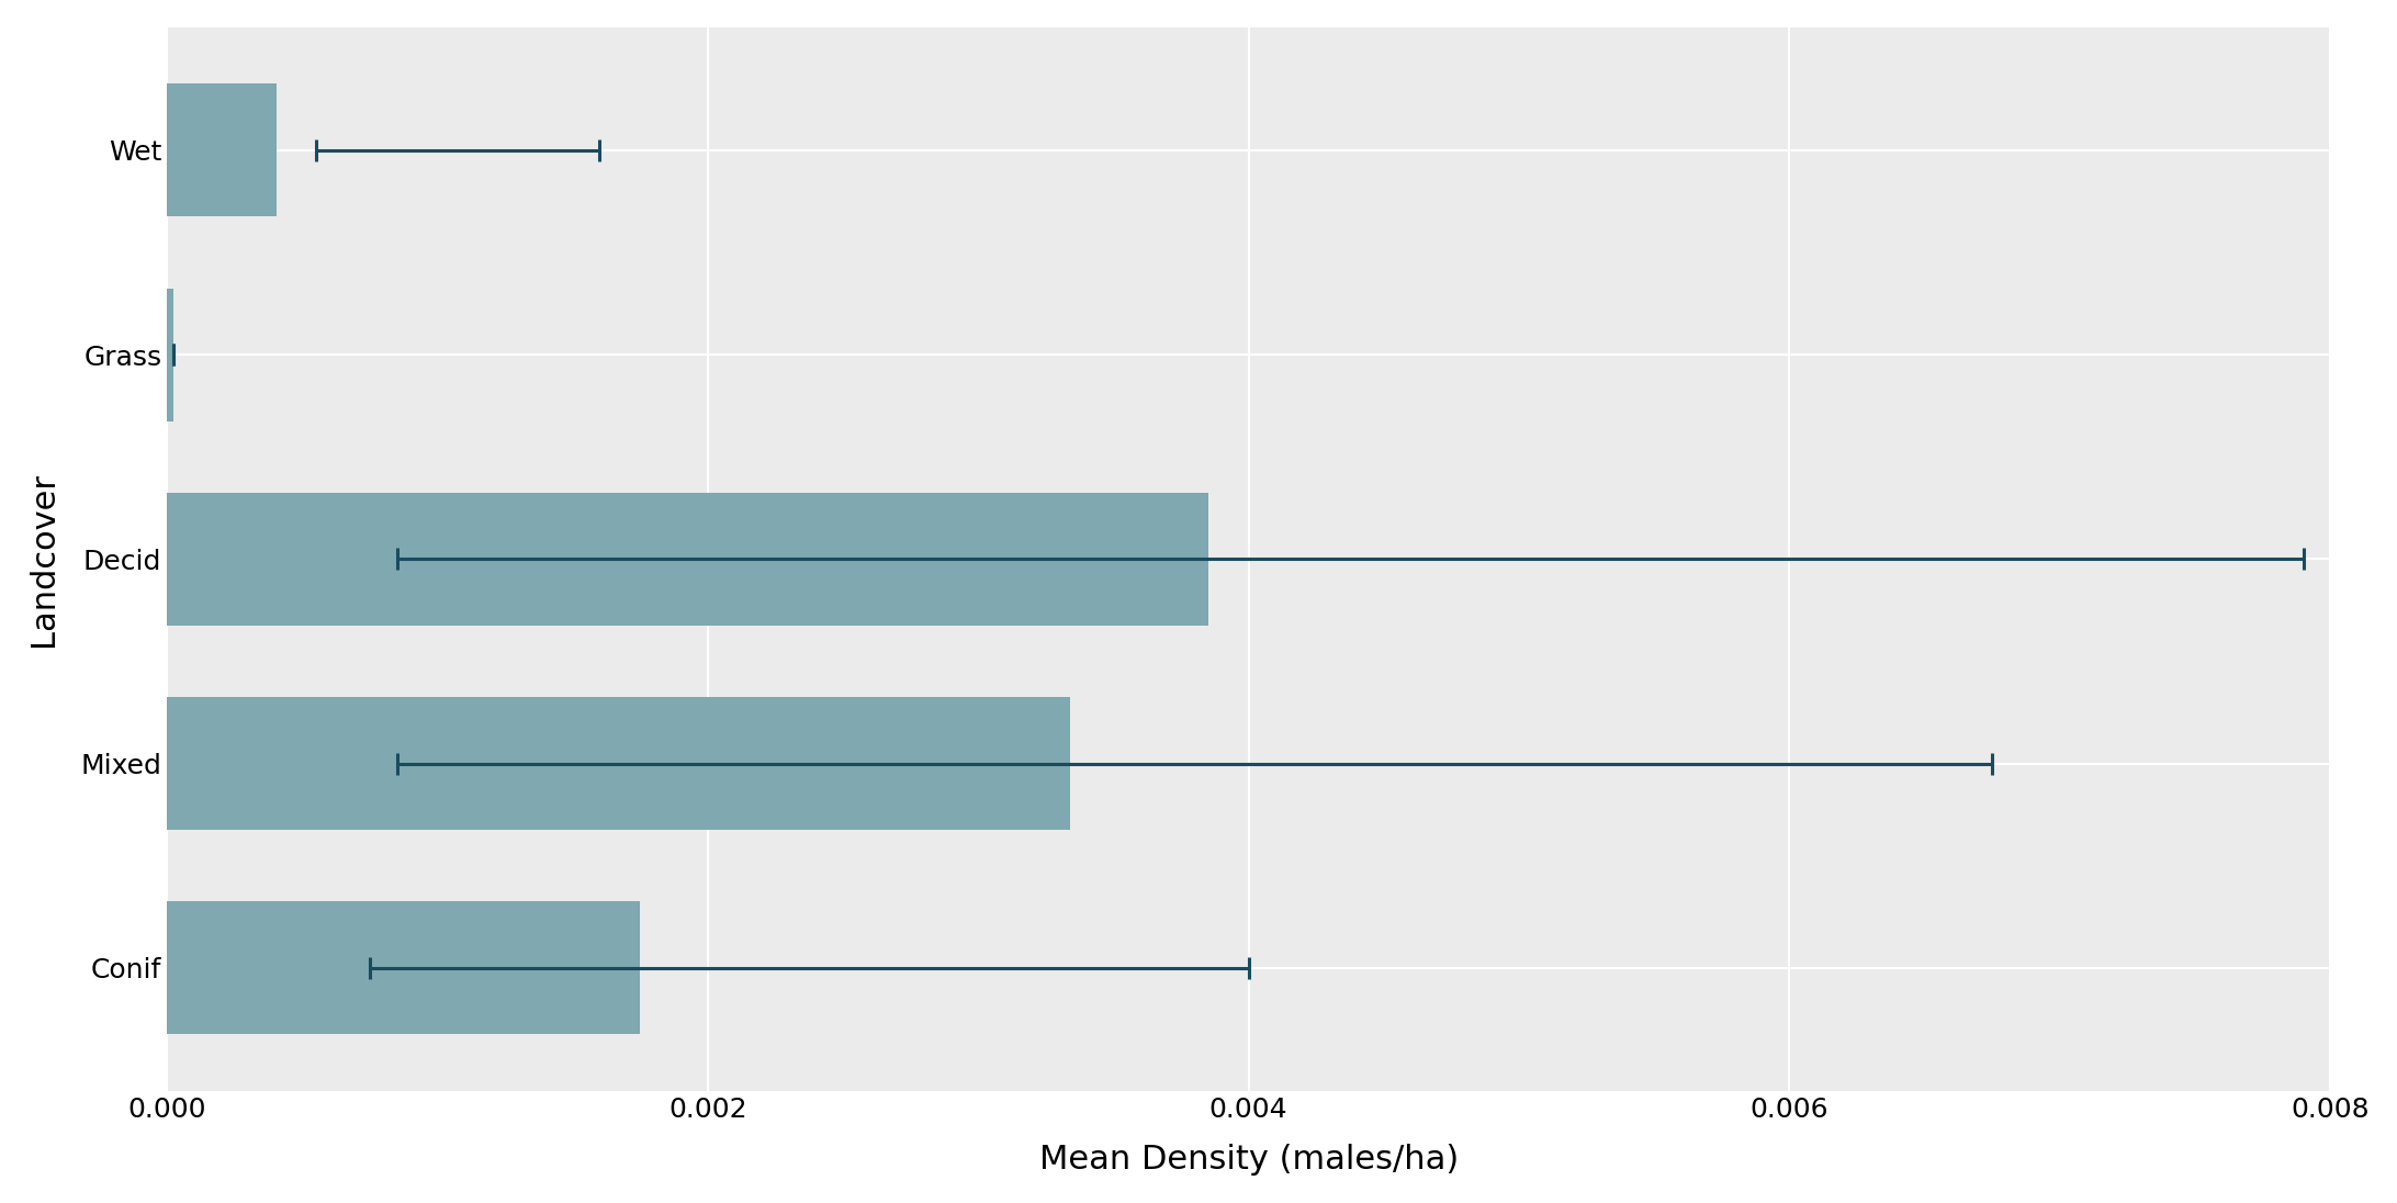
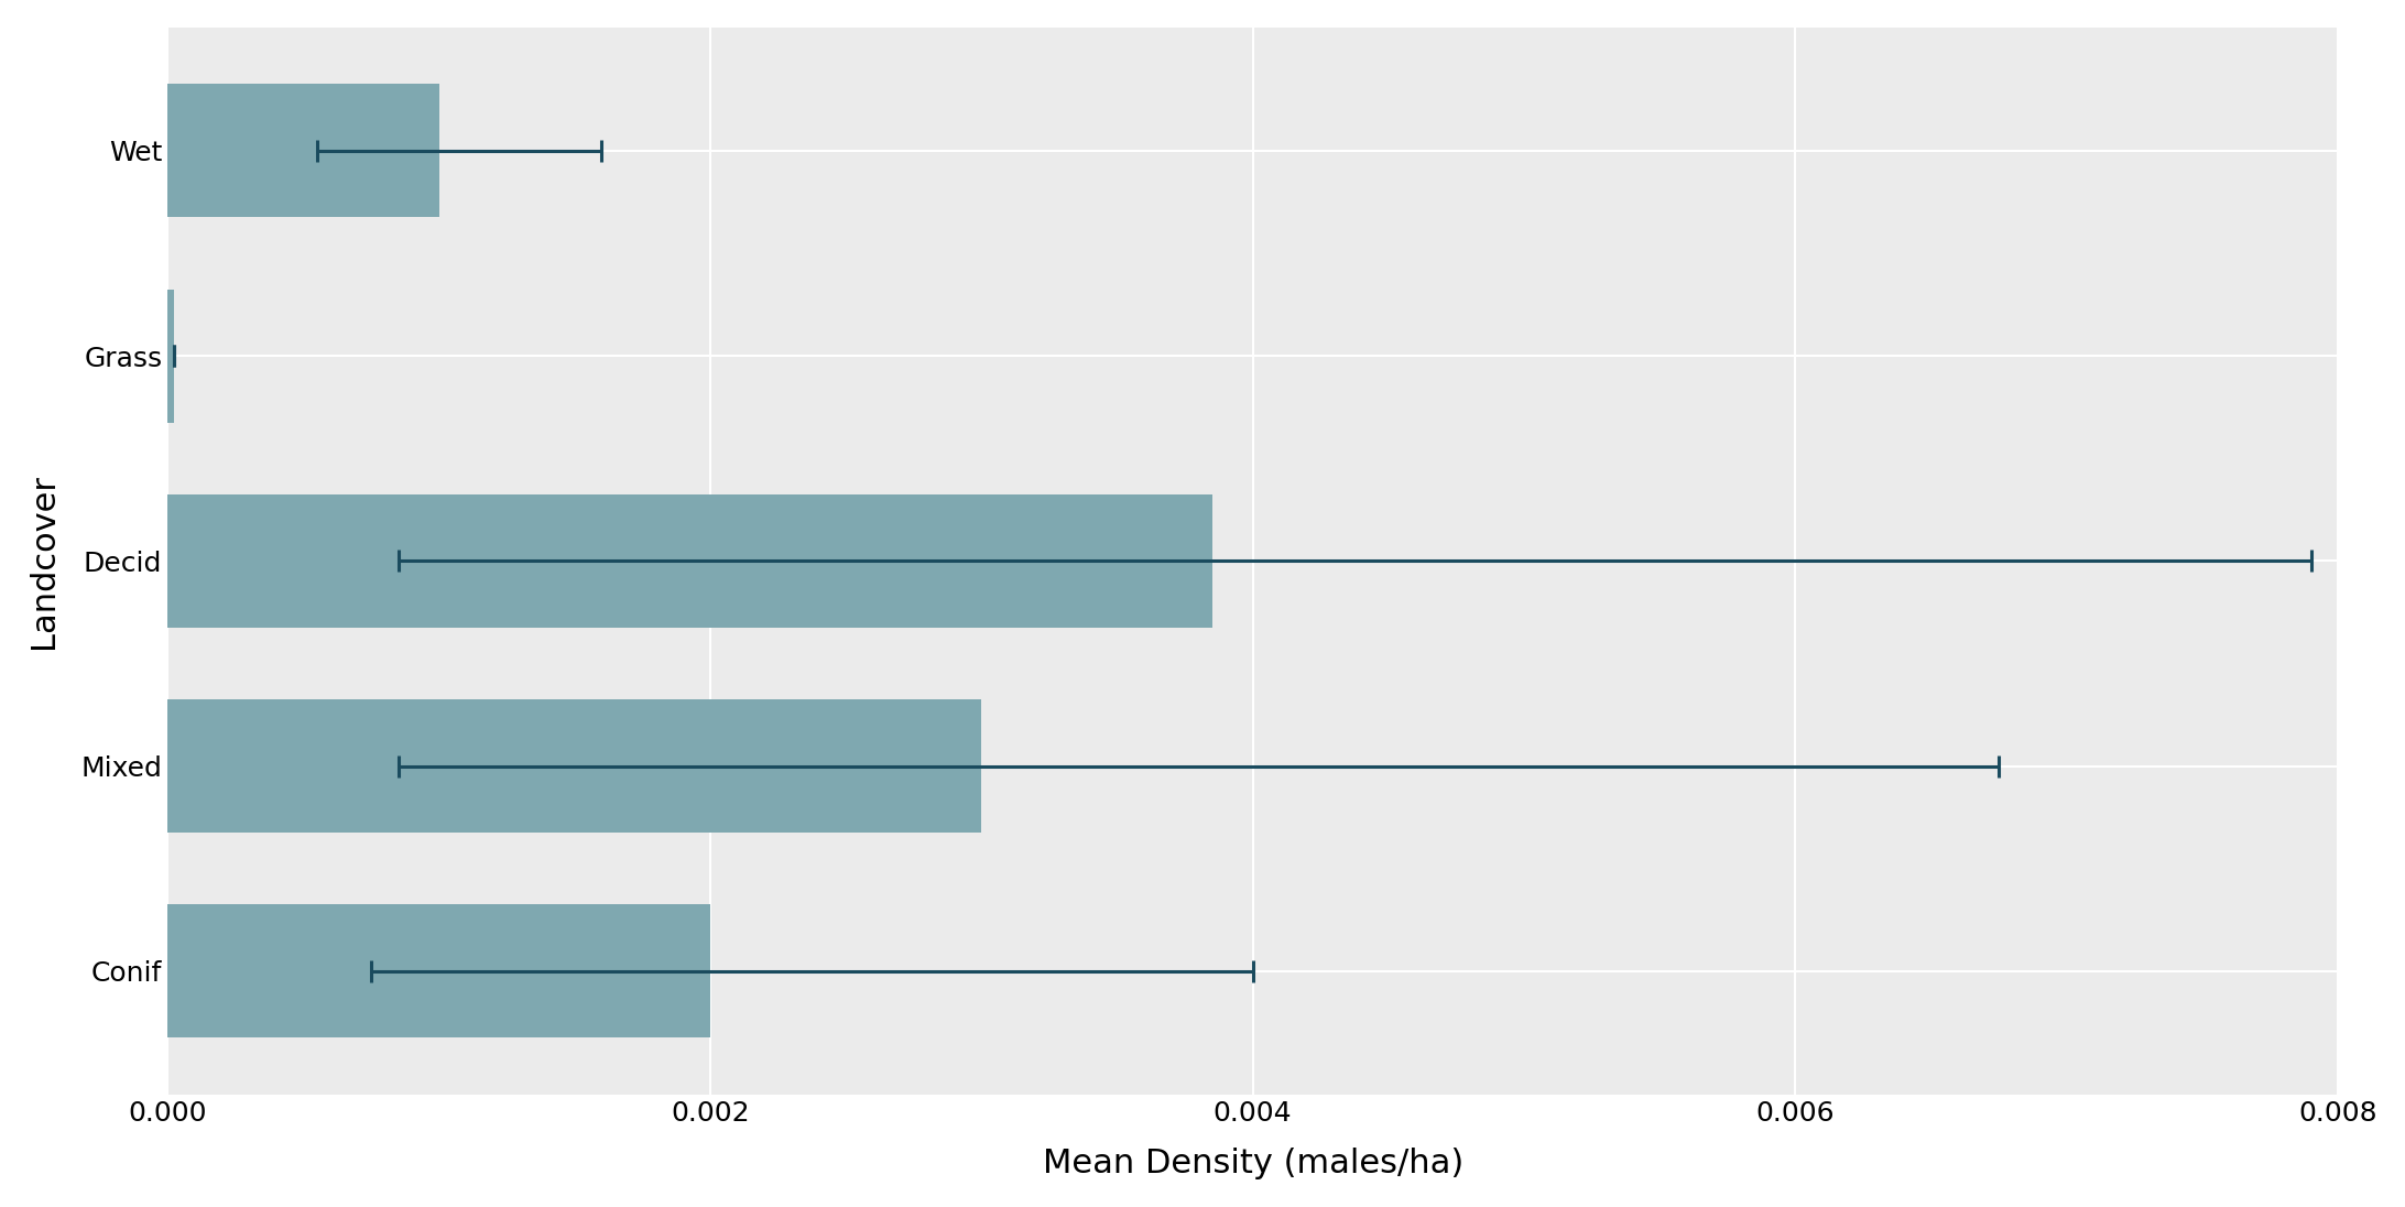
Wet: 0.000405 -> 0.001000
Mixed: 0.003340 -> 0.003000
Conif: 0.001750 -> 0.002000
